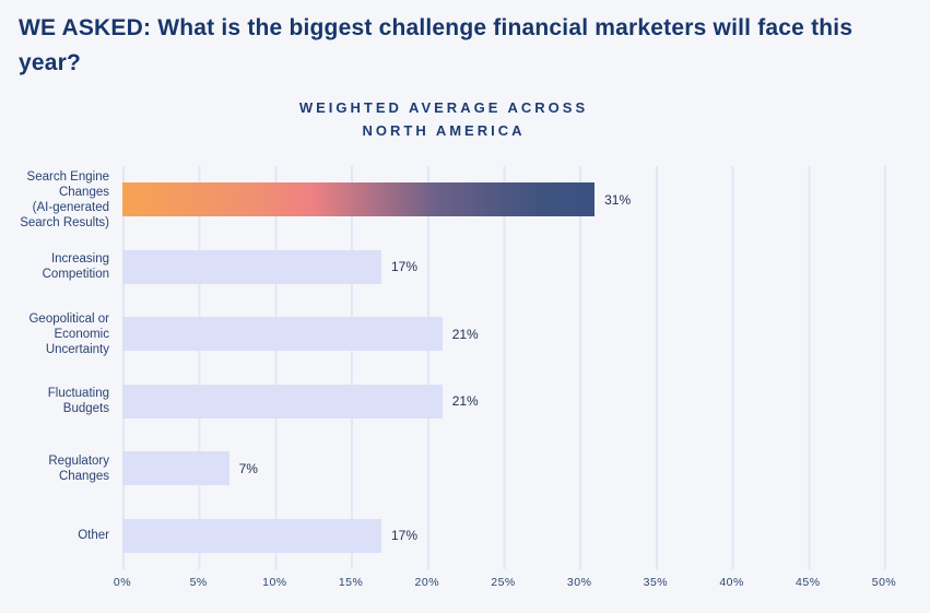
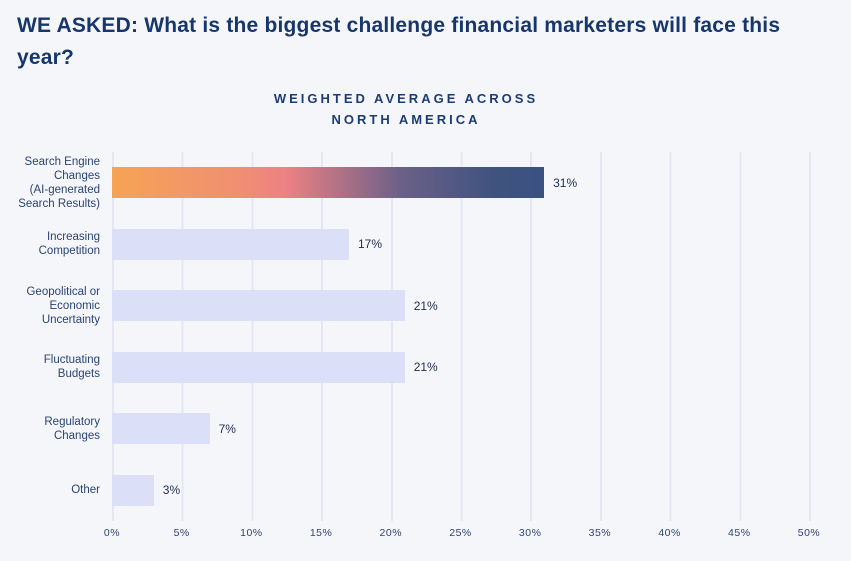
Other: 17% -> 3%
